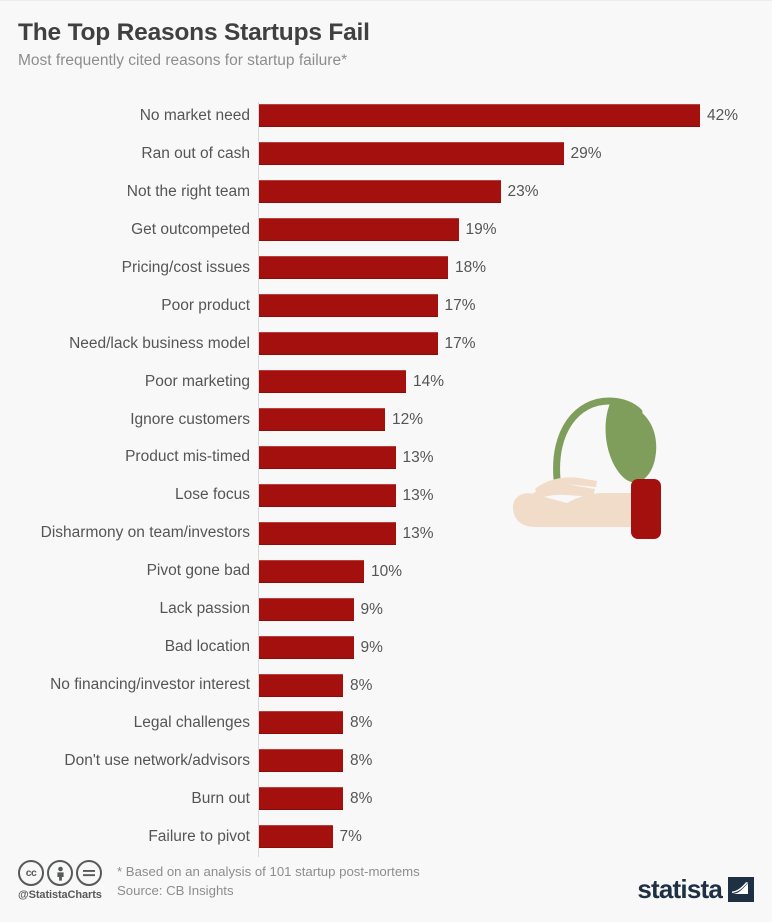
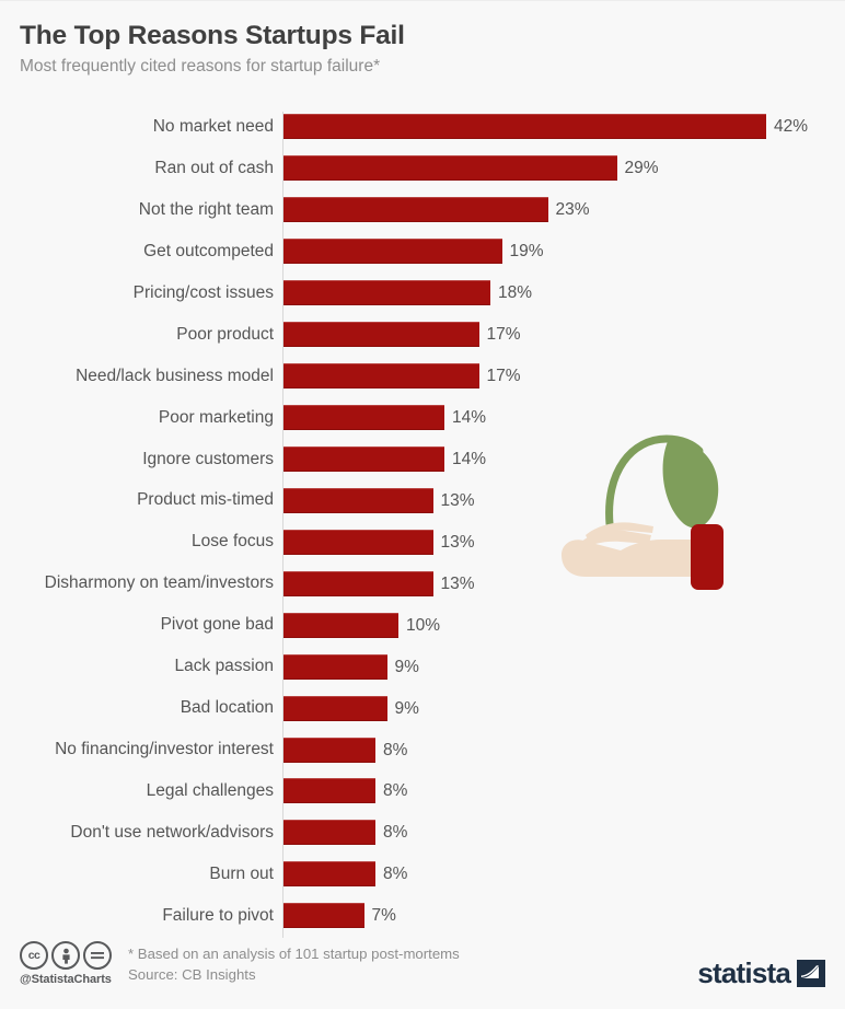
Ignore customers: 12% -> 14%
